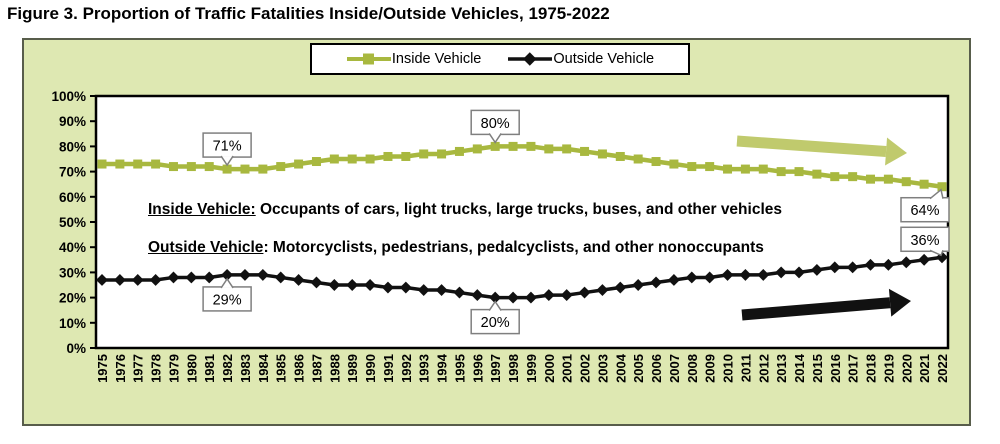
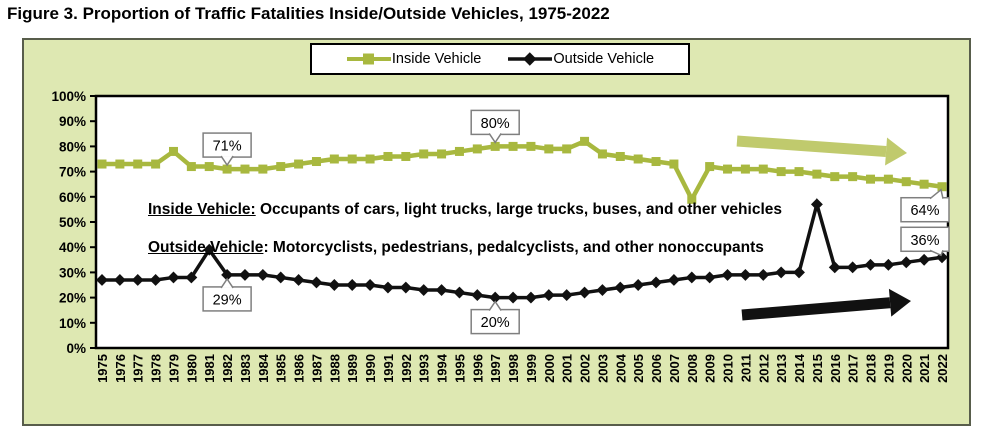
Inside Vehicle/1979: 72% -> 78%
Outside Vehicle/1981: 28% -> 39%
Inside Vehicle/2002: 78% -> 82%
Inside Vehicle/2008: 72% -> 59%
Outside Vehicle/2015: 31% -> 57%
